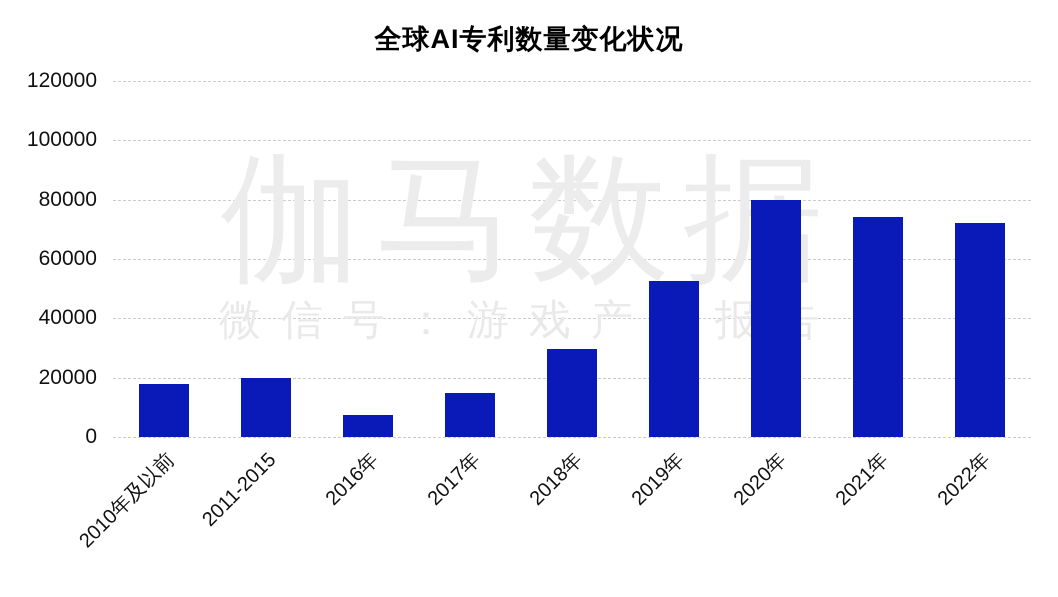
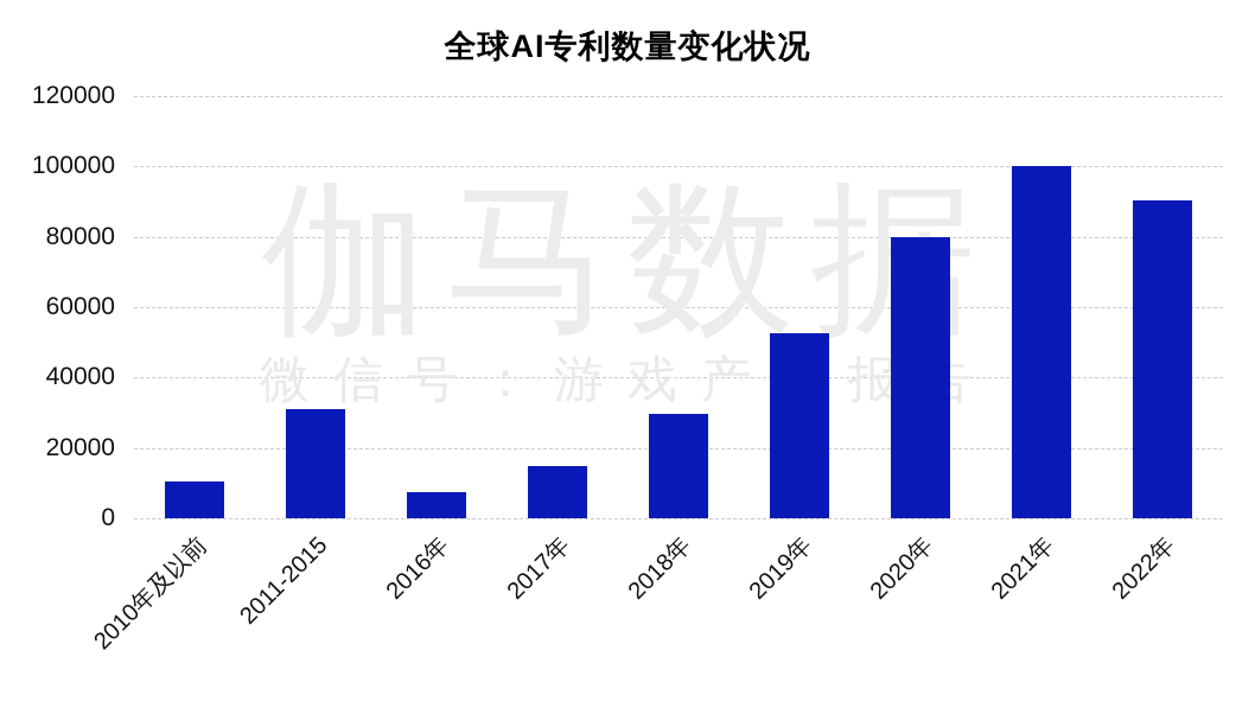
2010年及以前: 18000 -> 10000
2011-2015: 20000 -> 31000
2021年: 74000 -> 100000
2022年: 72000 -> 90000
